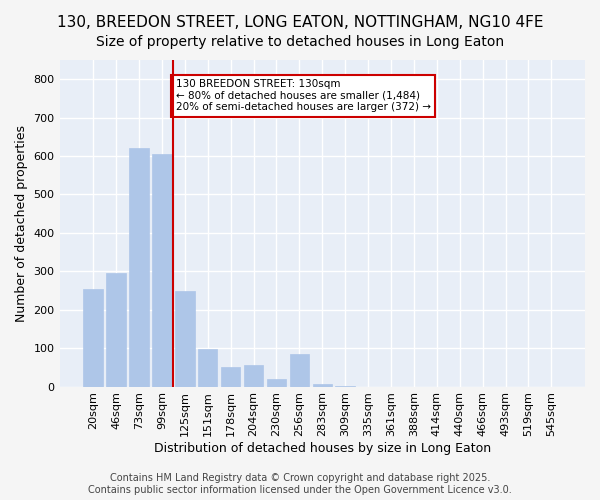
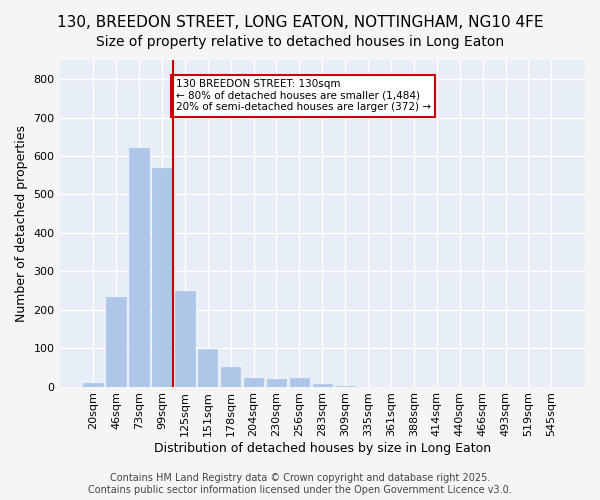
20sqm: 255 -> 10
46sqm: 295 -> 232
99sqm: 605 -> 570
204sqm: 55 -> 22
256sqm: 85 -> 22
